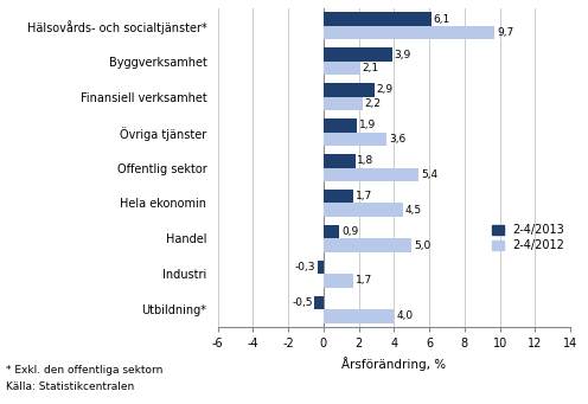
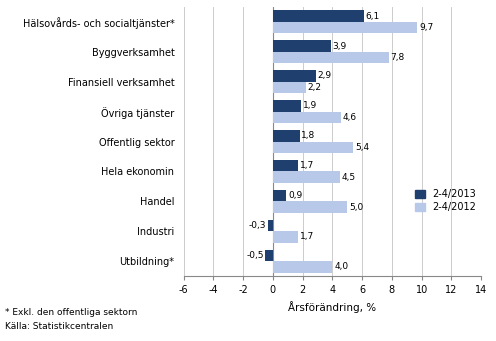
2-4/2012/Byggverksamhet: 2,1 -> 7,8
2-4/2012/Övriga tjänster: 3,6 -> 4,6
